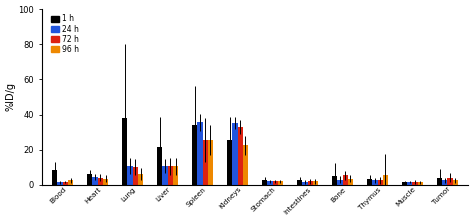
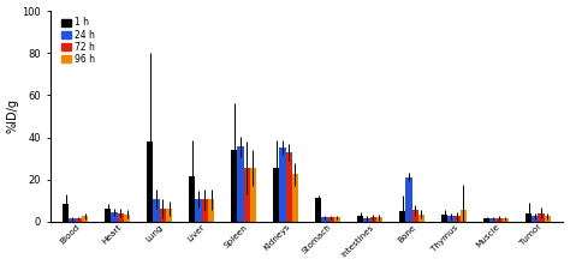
72 h/Lung: 10 -> 6
1 h/Stomach: 3 -> 11
24 h/Bone: 3 -> 21
